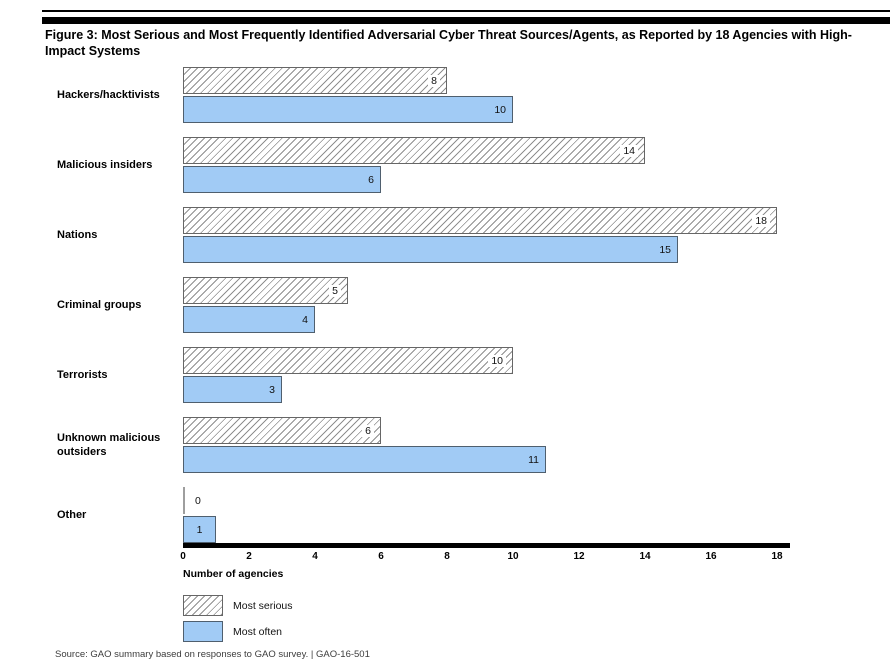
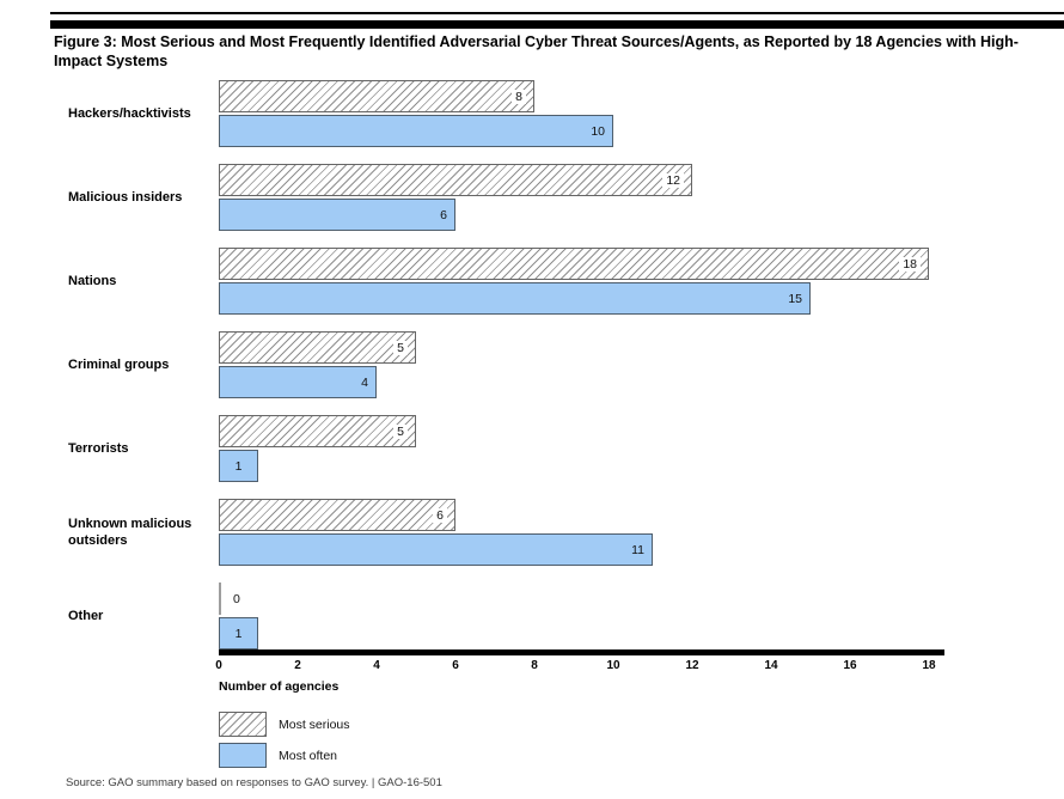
Most serious/Malicious insiders: 14 -> 12
Most serious/Terrorists: 10 -> 5
Most often/Terrorists: 3 -> 1
